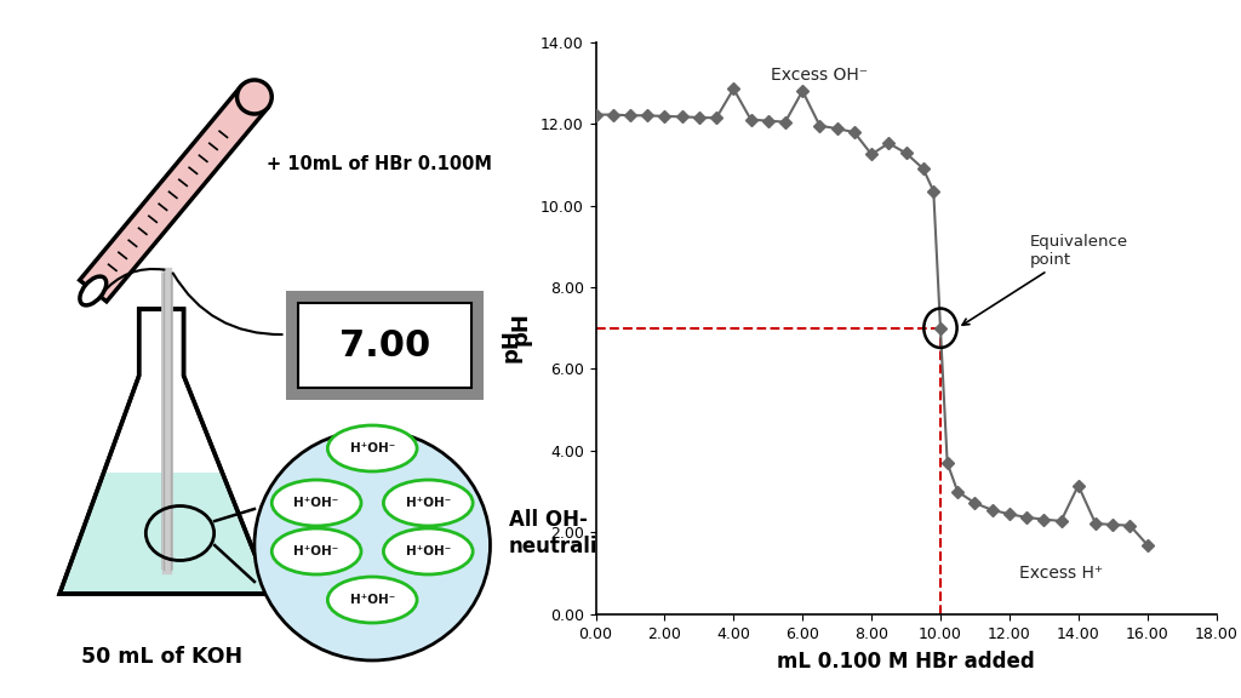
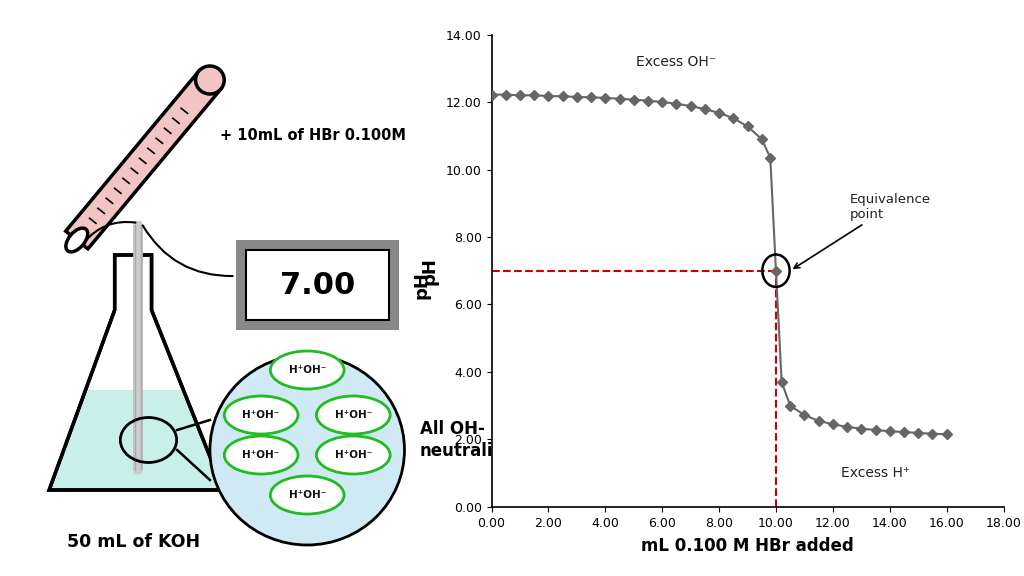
4.00: 12.85 -> 12.12
6.00: 12.80 -> 12.00
8.00: 11.25 -> 11.68
14.00: 3.15 -> 2.24
16.00: 1.70 -> 2.15
